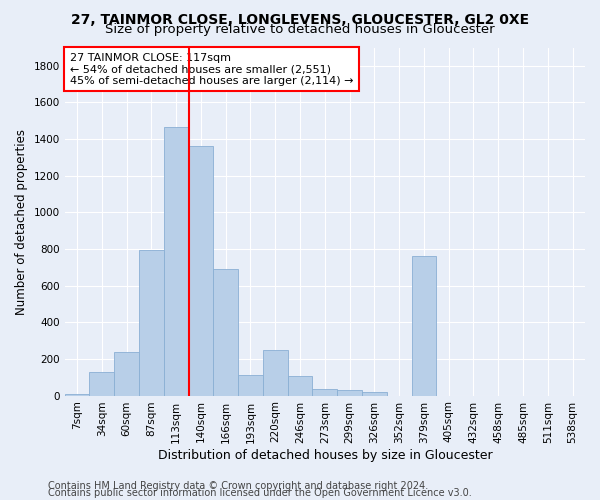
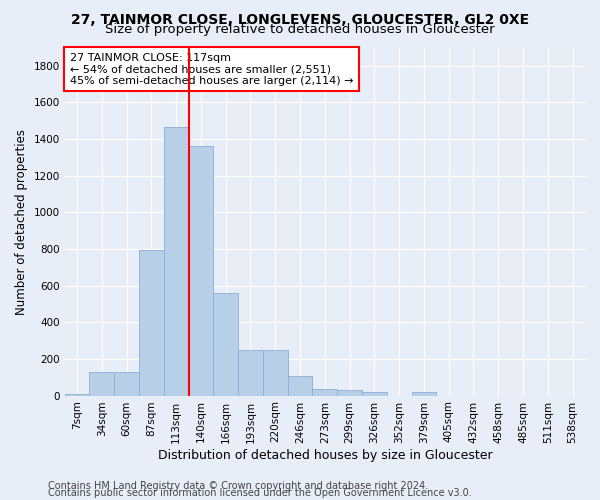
60sqm: 240 -> 130
166sqm: 690 -> 560
193sqm: 110 -> 250
379sqm: 760 -> 20
